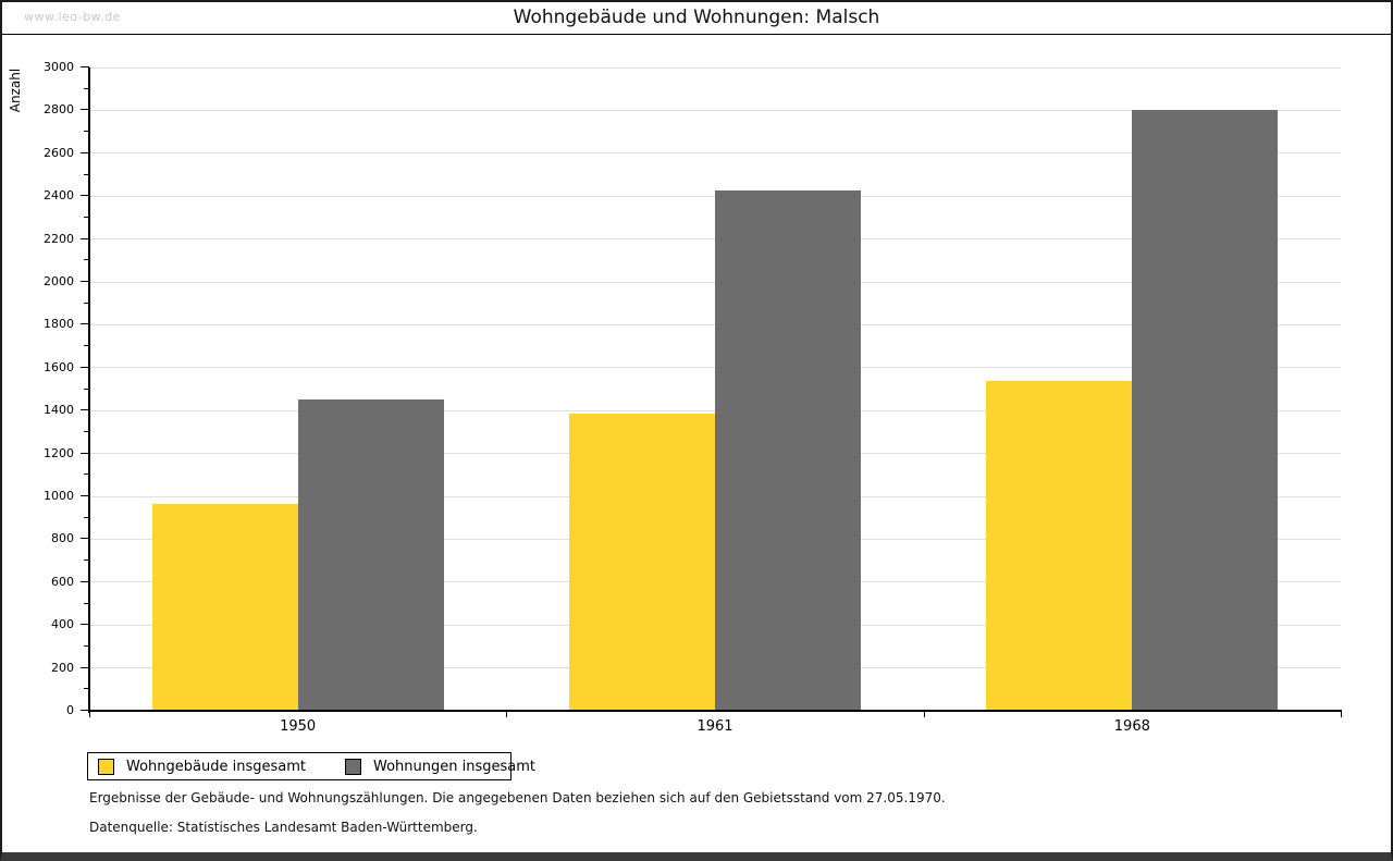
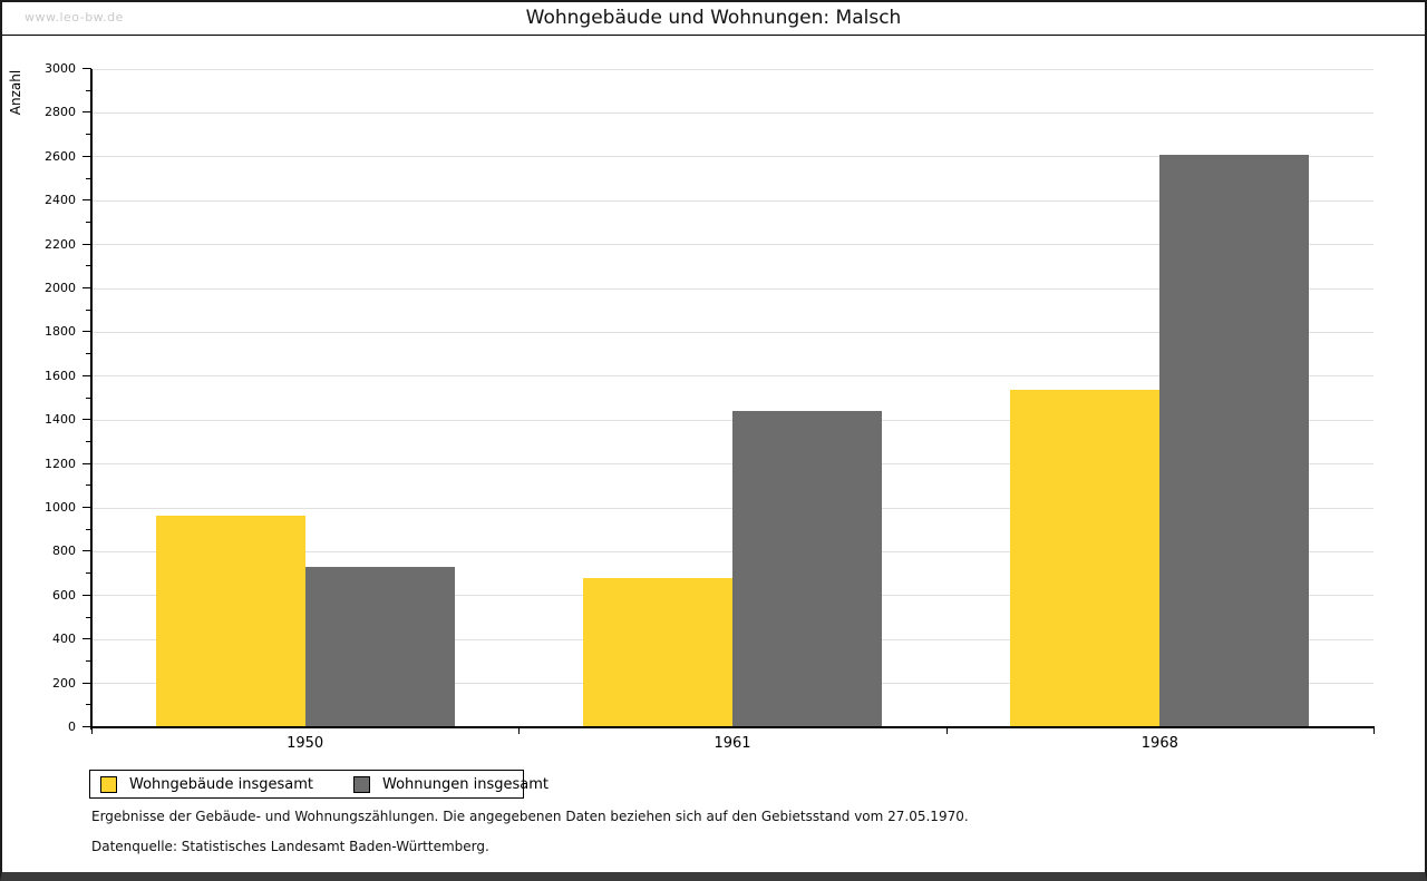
Wohnungen insgesamt/1950: 1450 -> 730
Wohngebäude insgesamt/1961: 1380 -> 680
Wohnungen insgesamt/1961: 2420 -> 1440
Wohnungen insgesamt/1968: 2800 -> 2610
